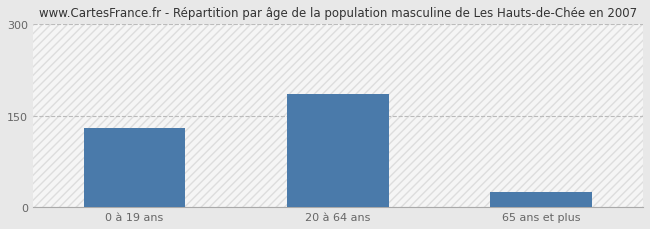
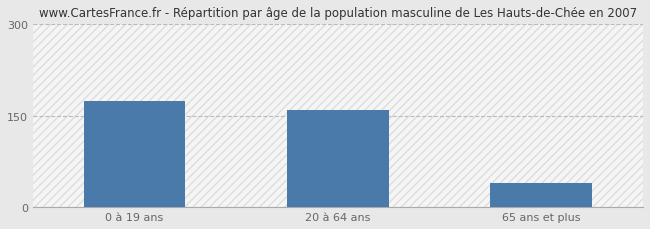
0 à 19 ans: 130 -> 174
20 à 64 ans: 185 -> 160
65 ans et plus: 25 -> 40
